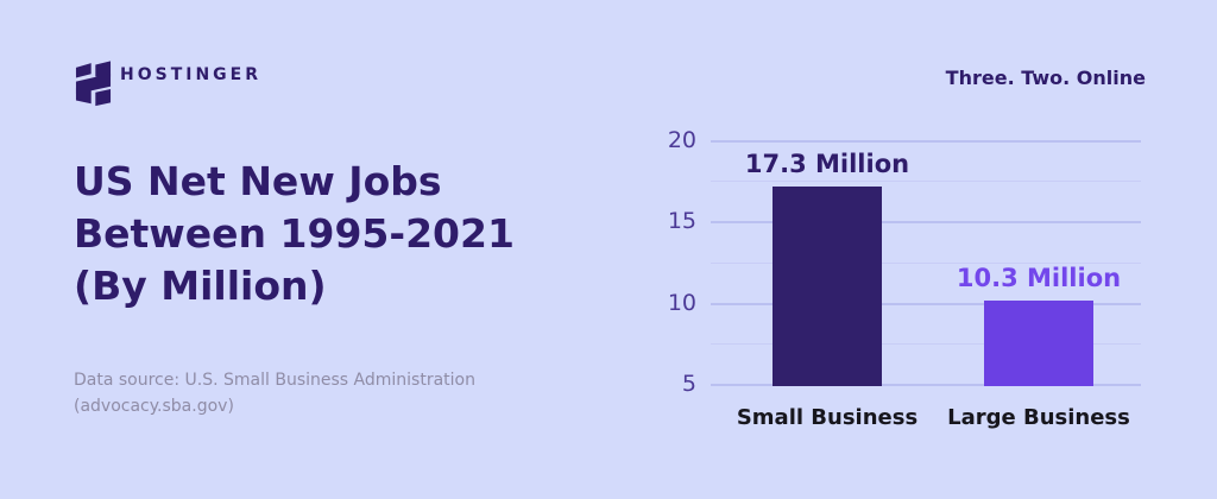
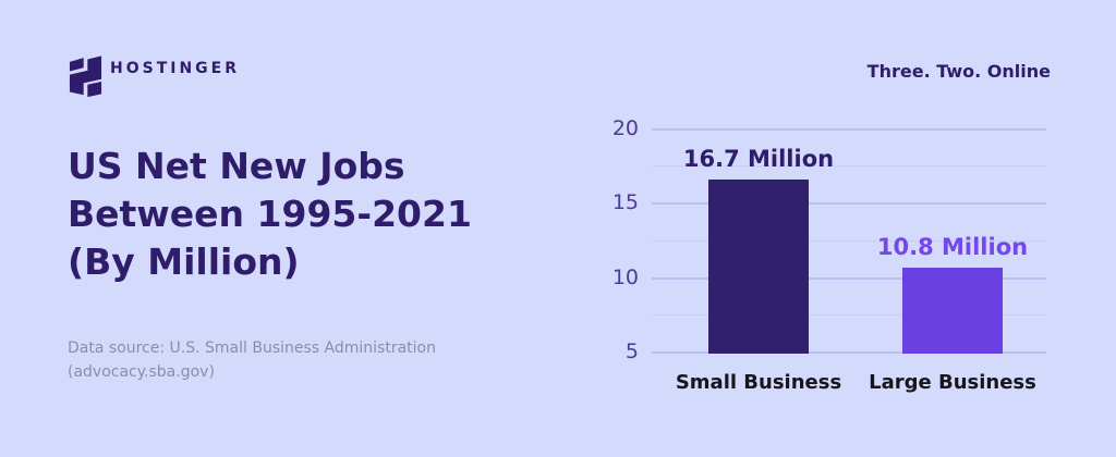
Small Business: 17.3 -> 16.7
Large Business: 10.3 -> 10.8
